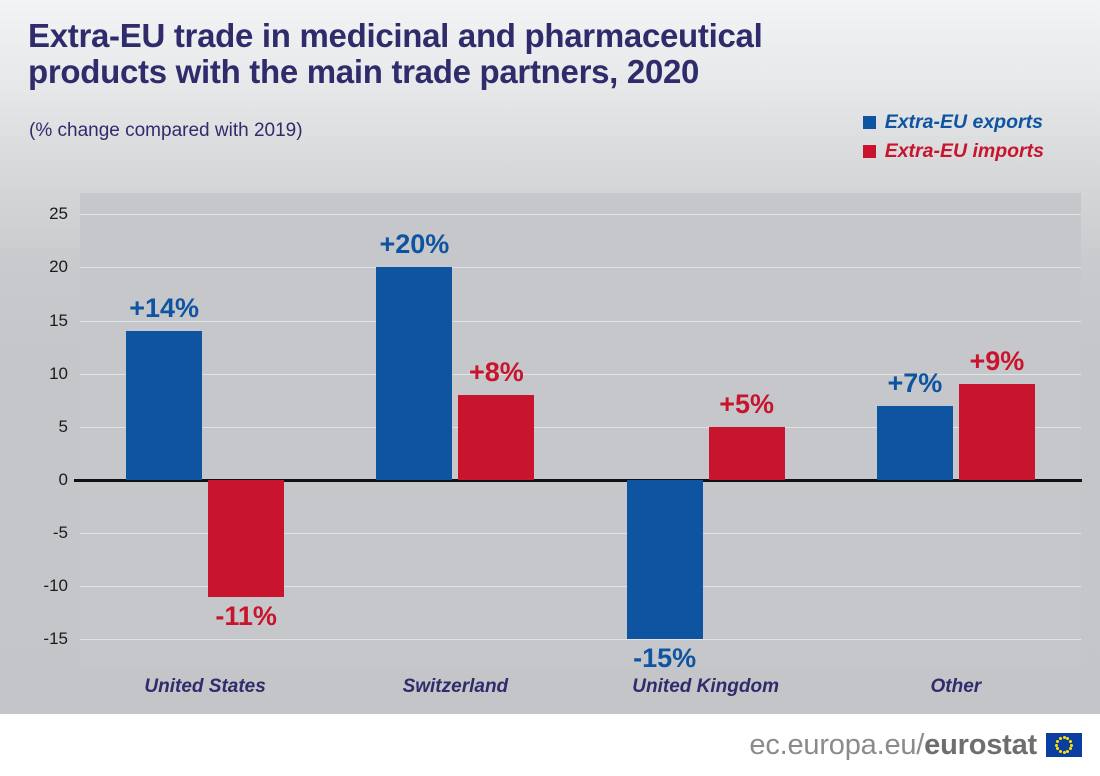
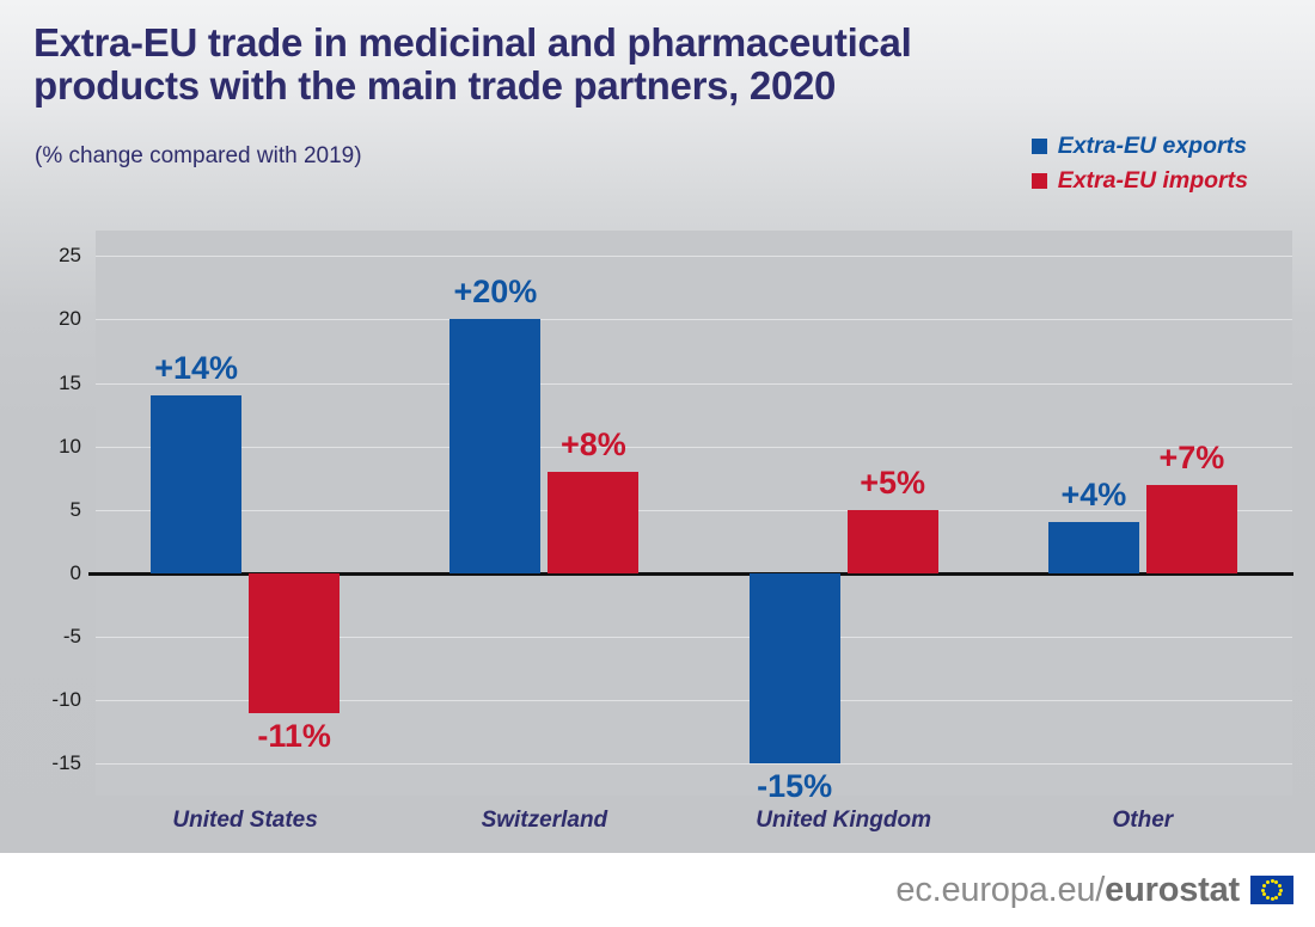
Extra-EU exports/Other: +7% -> +4%
Extra-EU imports/Other: +9% -> +7%
